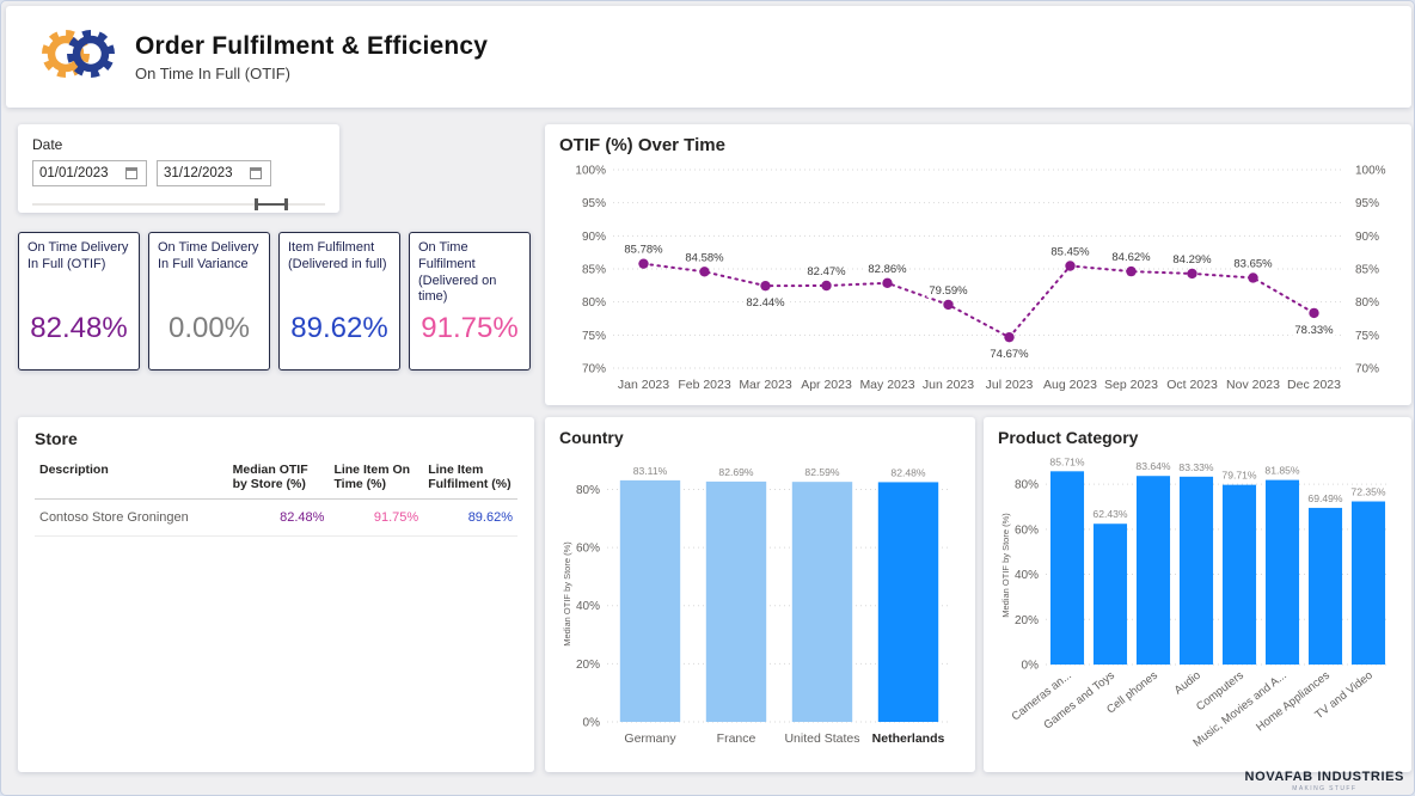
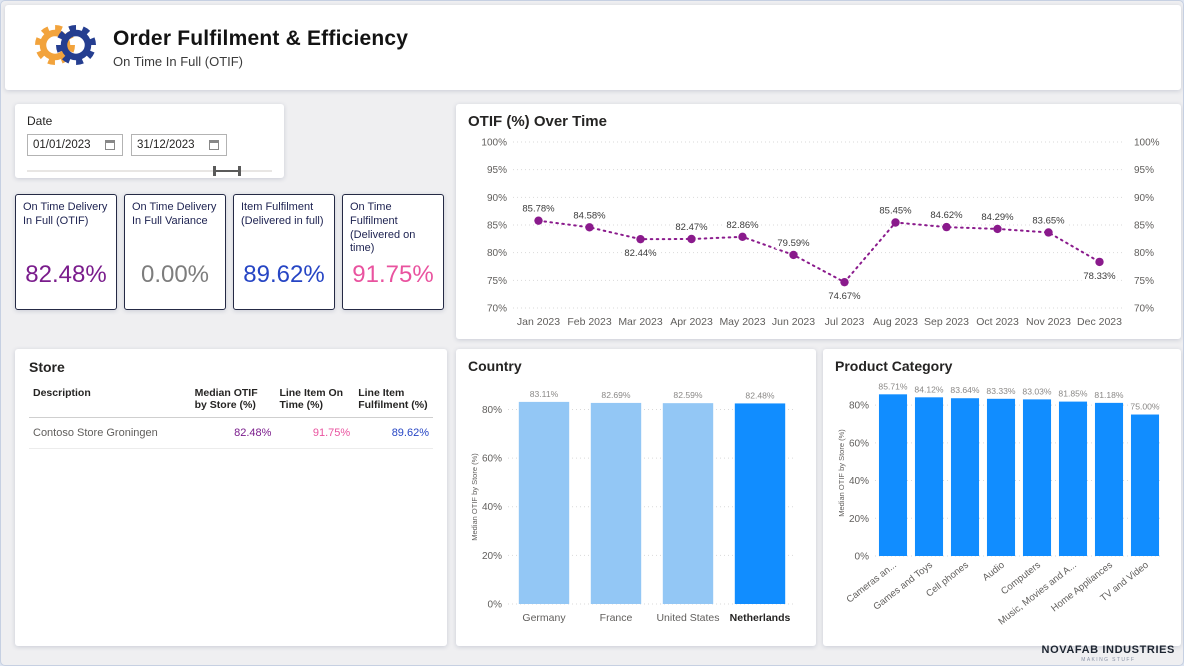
Product Category/Games and Toys: 62.43% -> 84.12%
Product Category/Computers: 79.71% -> 83.03%
Product Category/Home Appliances: 69.49% -> 81.18%
Product Category/TV and Video: 72.35% -> 75.00%
